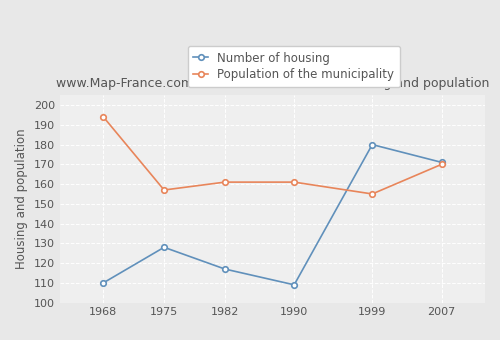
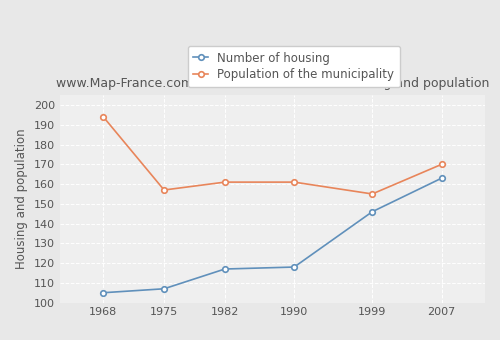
Number of housing/1968: 110 -> 105
Number of housing/1975: 128 -> 107
Number of housing/1990: 109 -> 118
Number of housing/1999: 180 -> 146
Number of housing/2007: 171 -> 163
